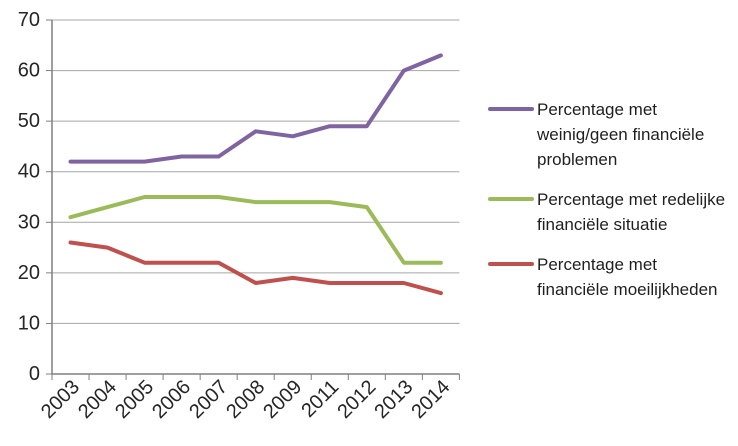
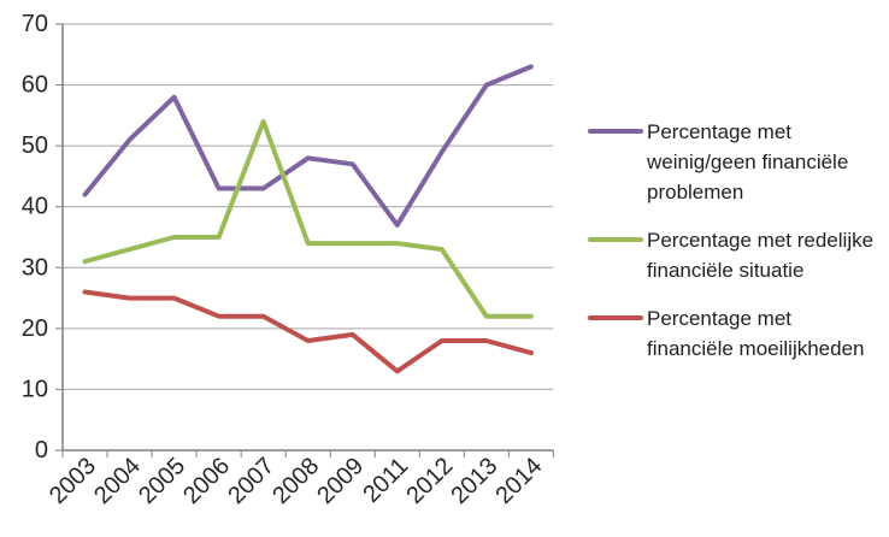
Percentage met weinig/geen financiële problemen/2004: 42 -> 51
Percentage met weinig/geen financiële problemen/2005: 42 -> 58
Percentage met financiële moeilijkheden/2005: 22 -> 25
Percentage met redelijke financiële situatie/2007: 35 -> 54
Percentage met weinig/geen financiële problemen/2011: 49 -> 37
Percentage met financiële moeilijkheden/2011: 18 -> 13
